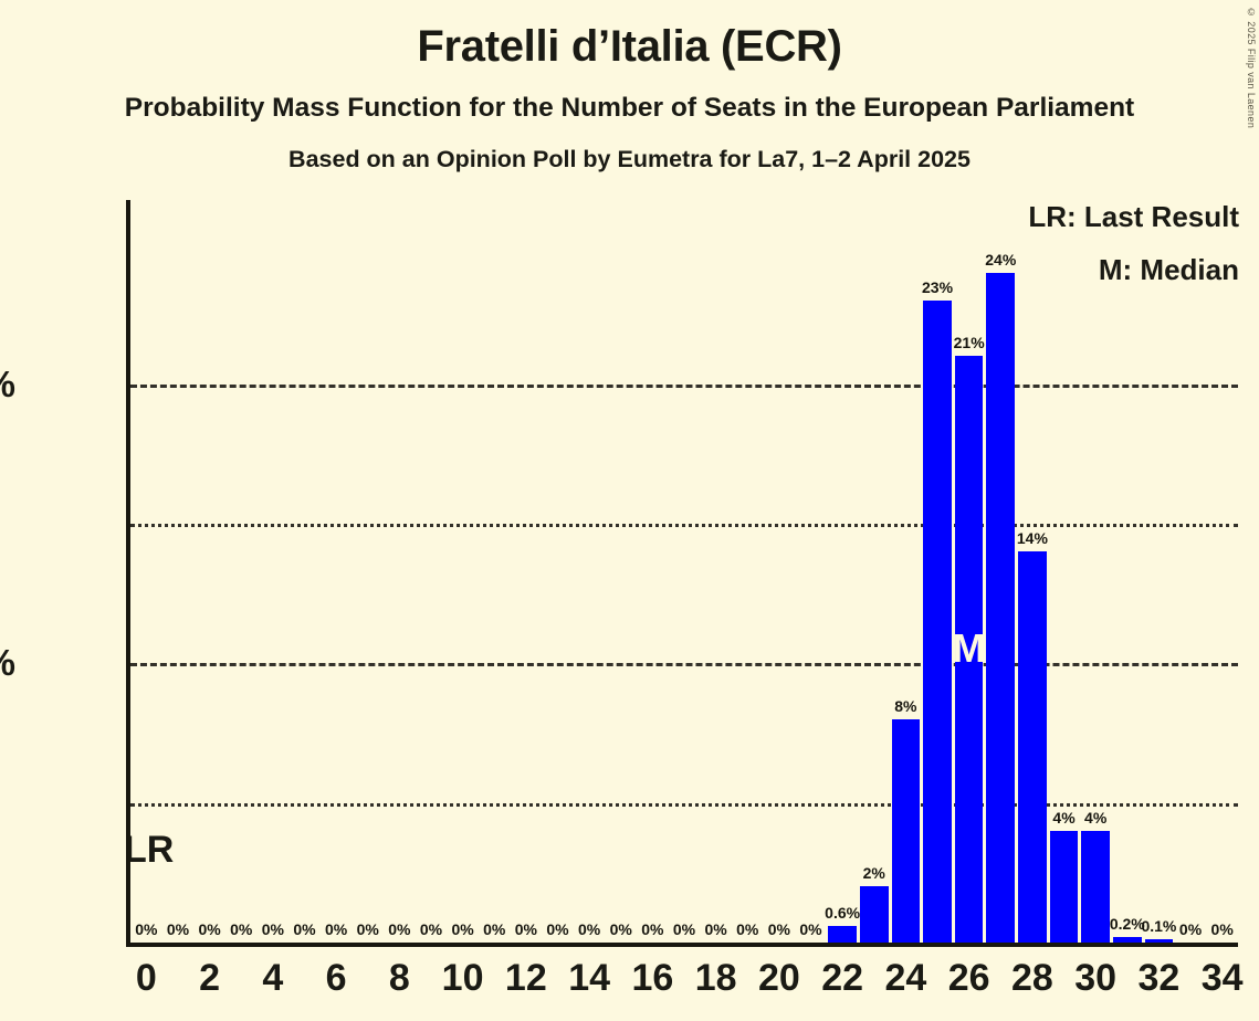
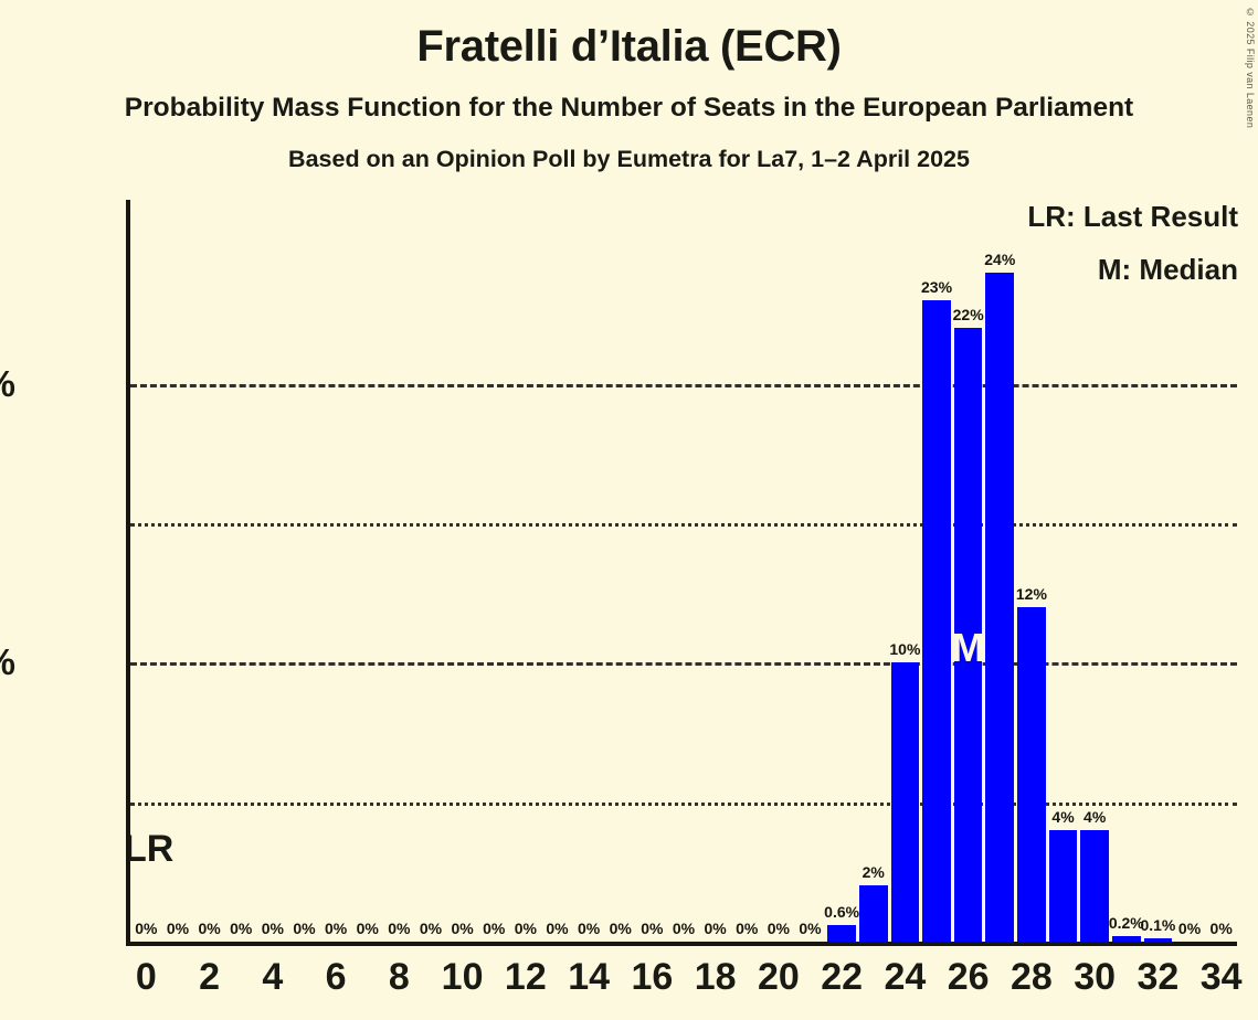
24: 8% -> 10%
26: 21% -> 22%
28: 14% -> 12%
